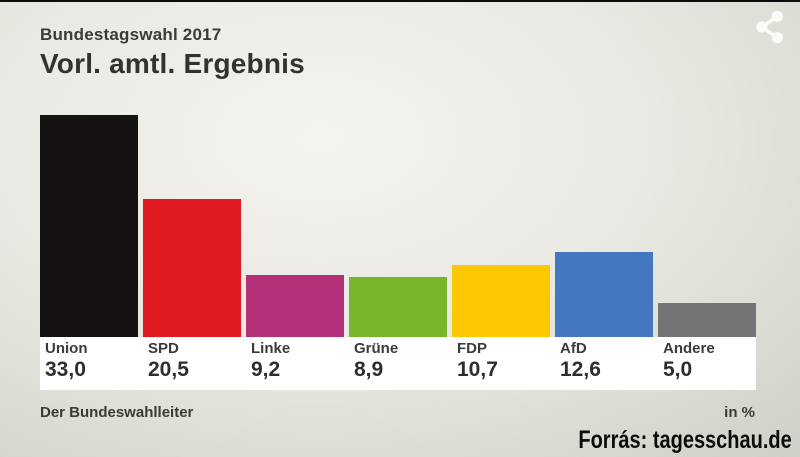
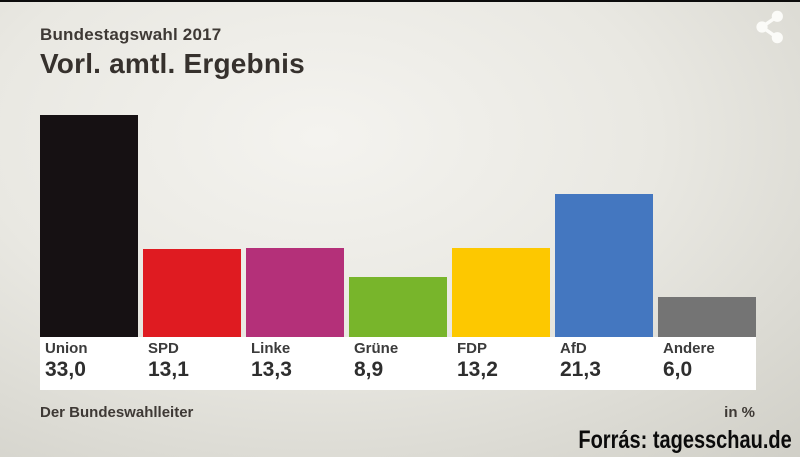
SPD: 20,5 -> 13,1
Linke: 9,2 -> 13,3
FDP: 10,7 -> 13,2
AfD: 12,6 -> 21,3
Andere: 5,0 -> 6,0
